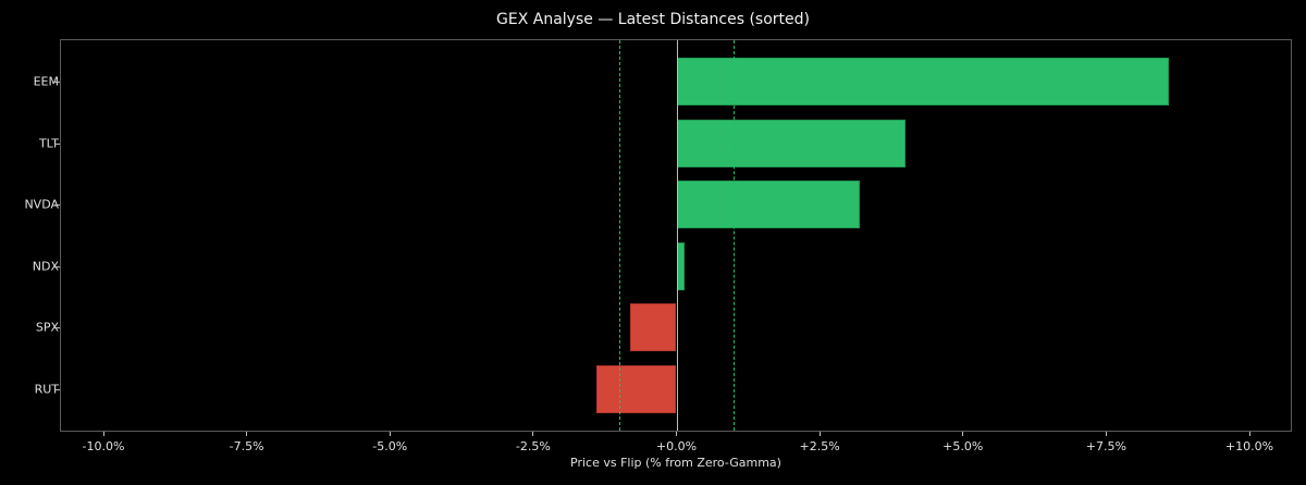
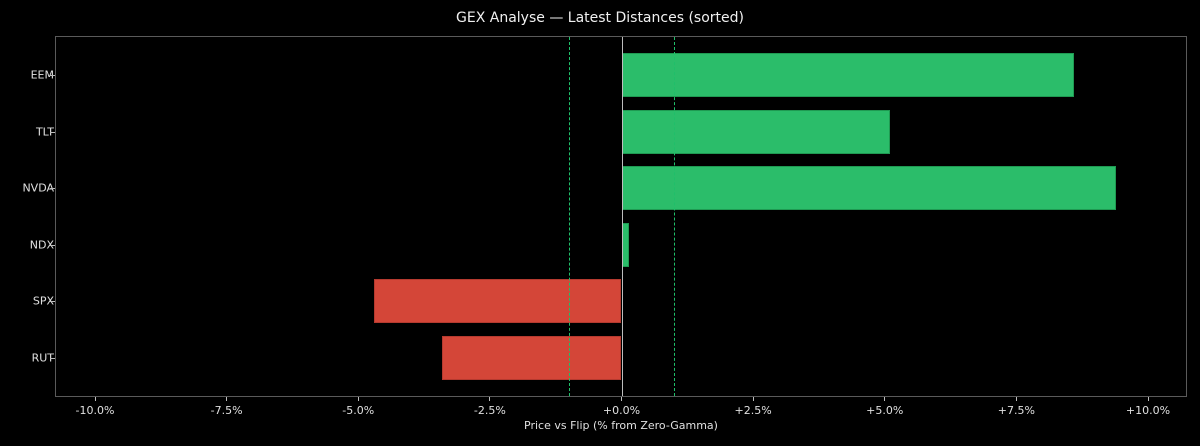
TLT: 4.0% -> 5.1%
NVDA: 3.2% -> 9.4%
SPX: -0.8% -> -4.7%
RUT: -1.4% -> -3.4%
